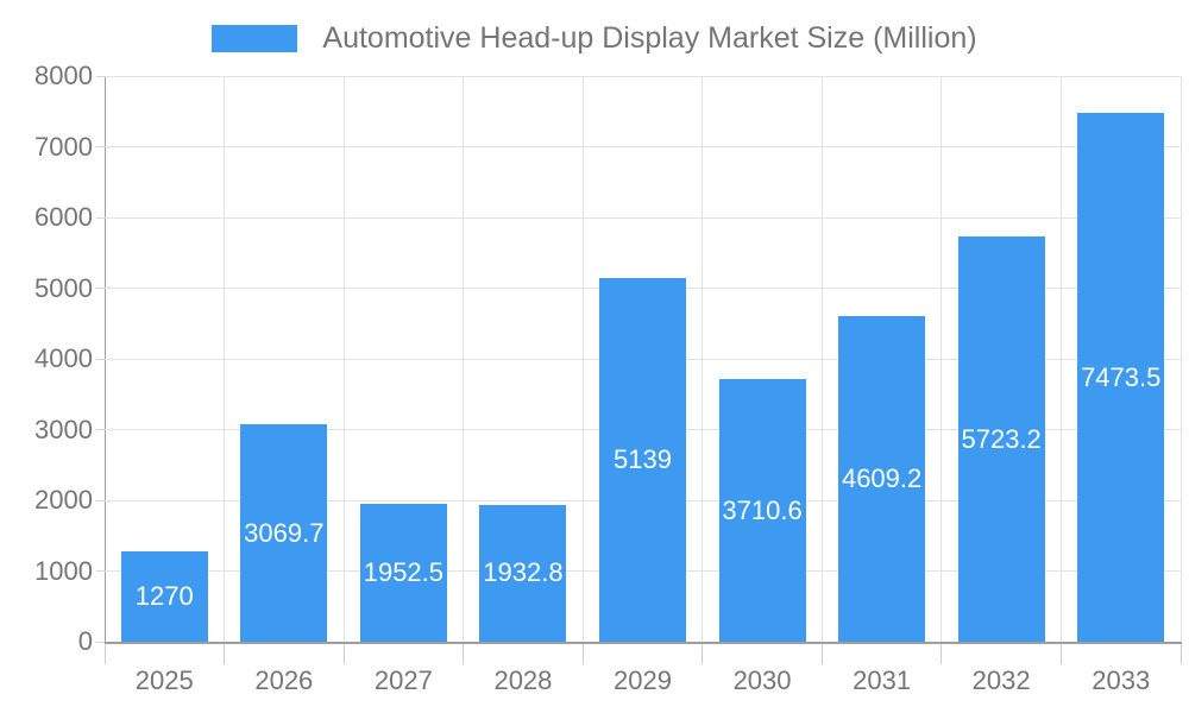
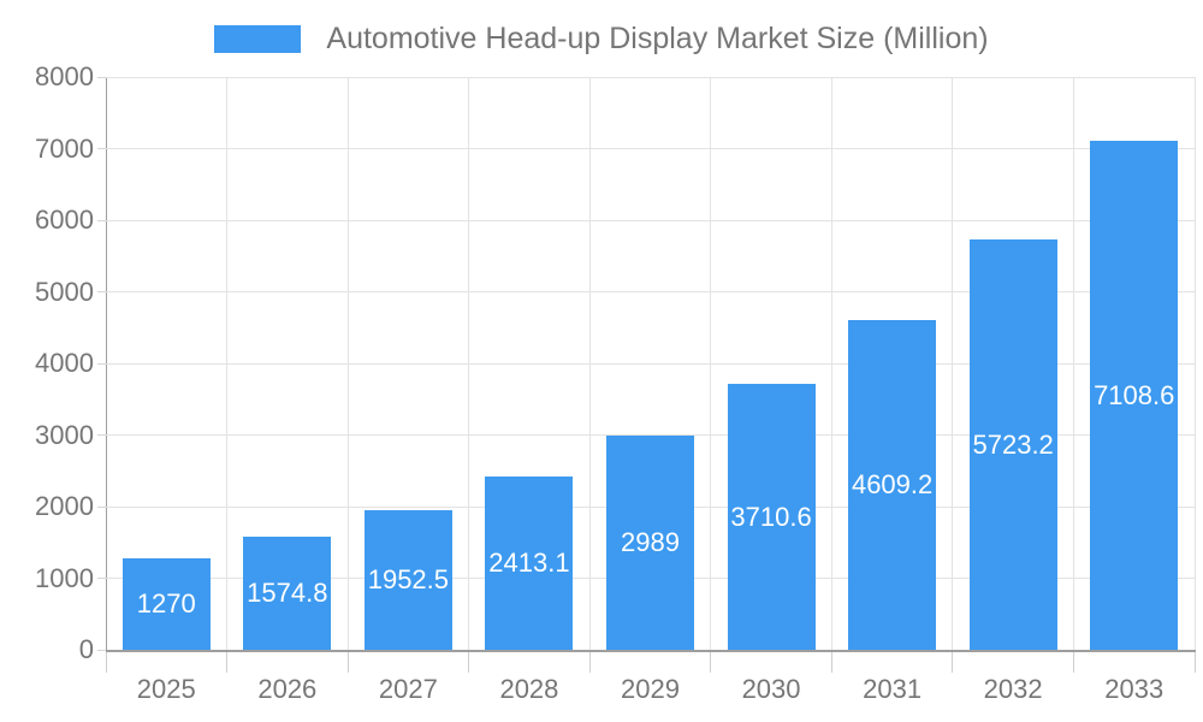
2026: 3069.7 -> 1574.8
2028: 1932.8 -> 2413.1
2029: 5139 -> 2989
2033: 7473.5 -> 7108.6
